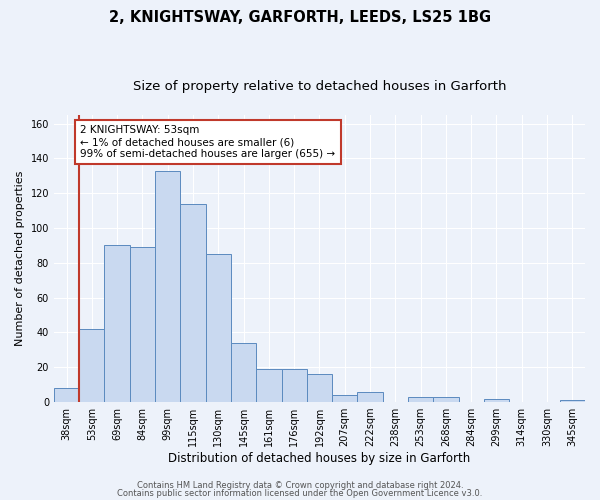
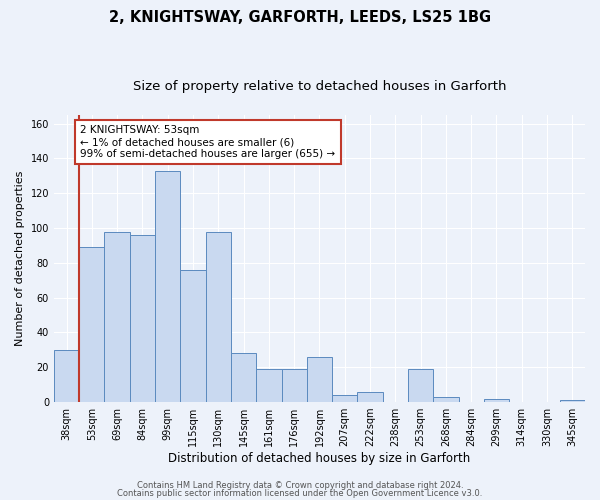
38sqm: 8 -> 30
53sqm: 42 -> 89
69sqm: 90 -> 98
84sqm: 89 -> 96
115sqm: 114 -> 76
130sqm: 85 -> 98
145sqm: 34 -> 28
192sqm: 16 -> 26
253sqm: 3 -> 19
